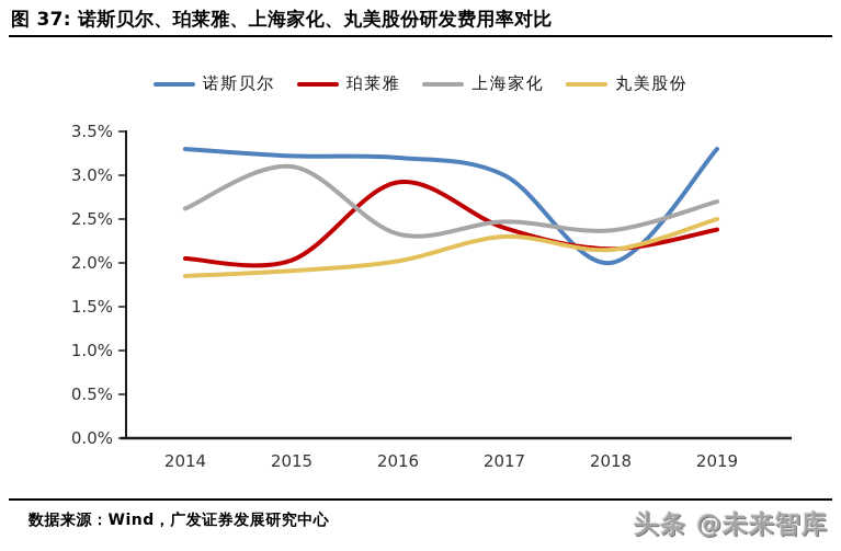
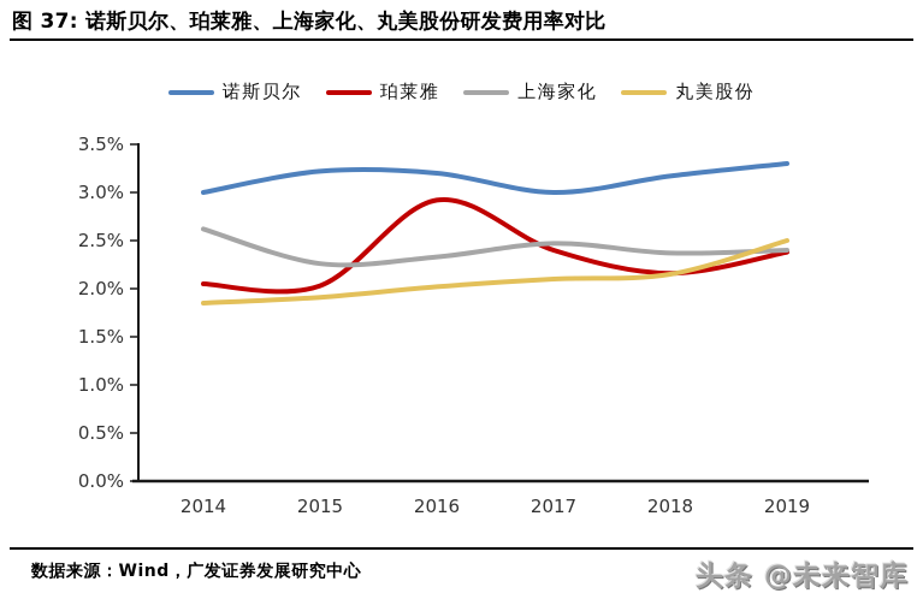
诺斯贝尔/2014: 3.3% -> 3.0%
上海家化/2015: 3.1% -> 2.3%
丸美股份/2017: 2.3% -> 2.1%
诺斯贝尔/2018: 2.0% -> 3.2%
上海家化/2019: 2.7% -> 2.4%
